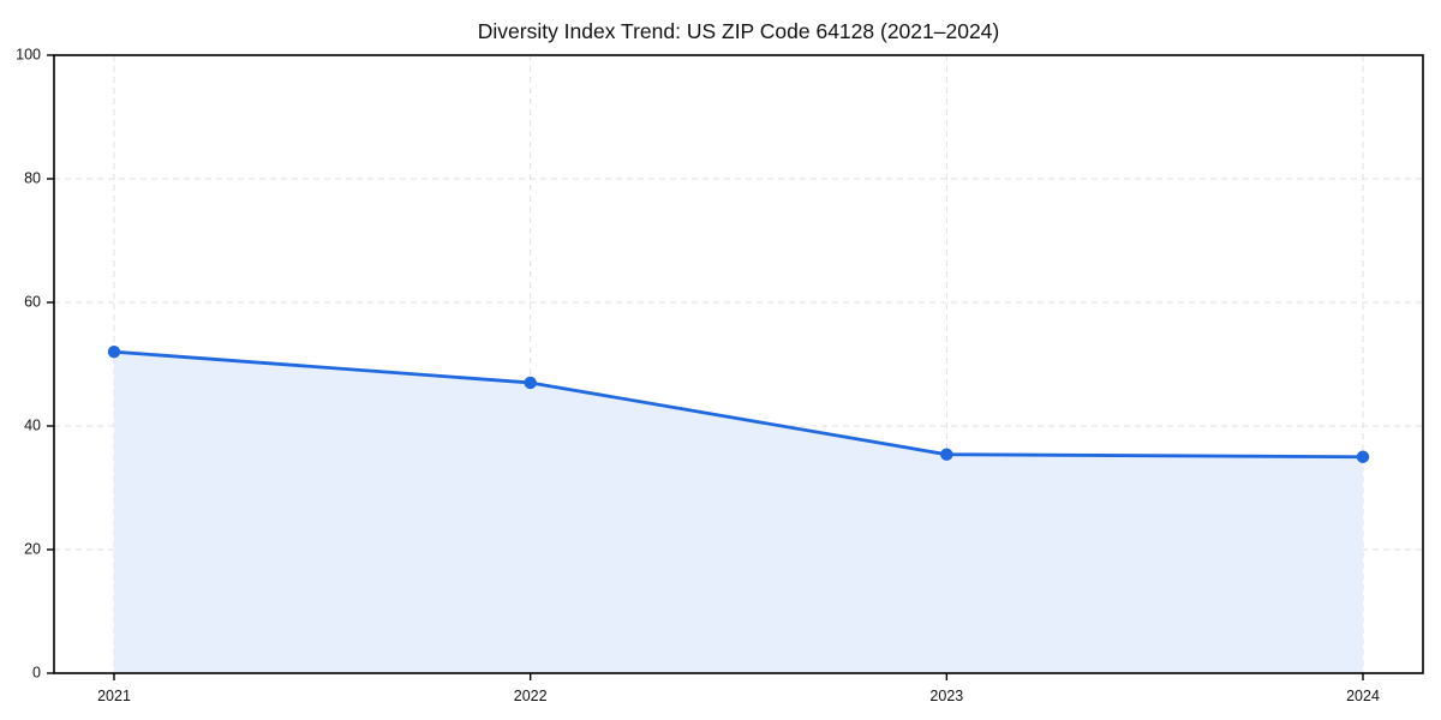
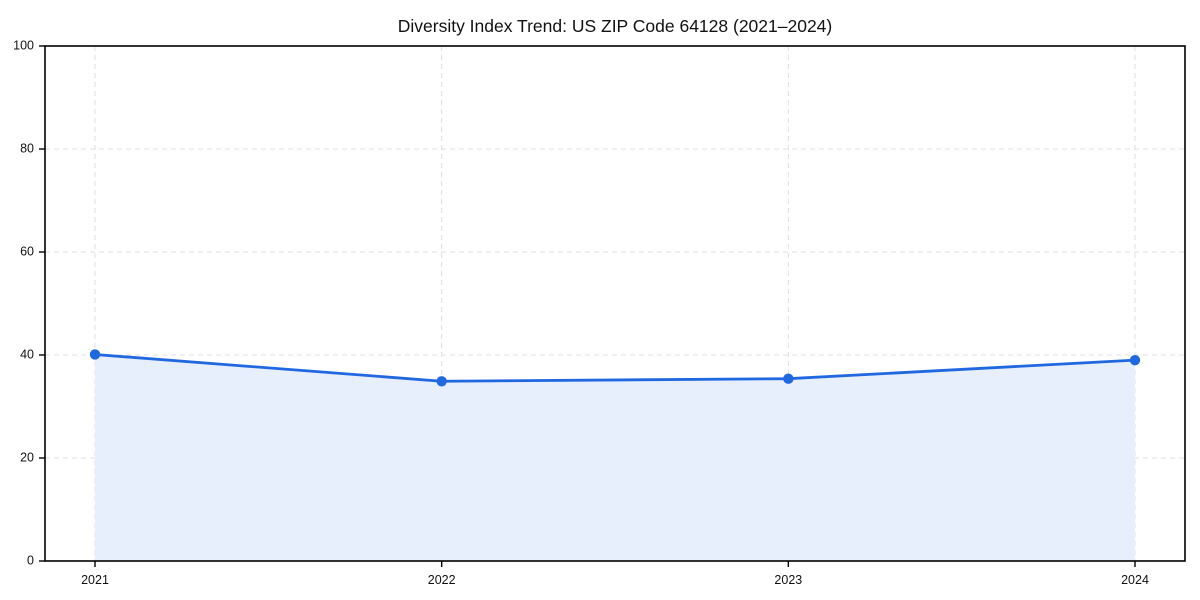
2021: 52 -> 40
2022: 47 -> 35
2024: 35 -> 39
